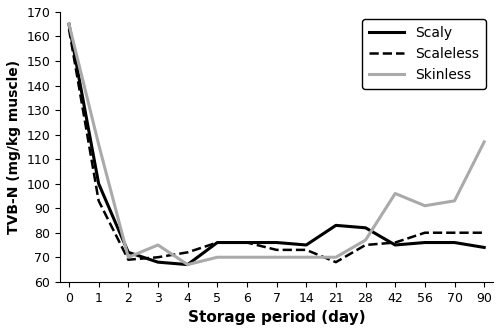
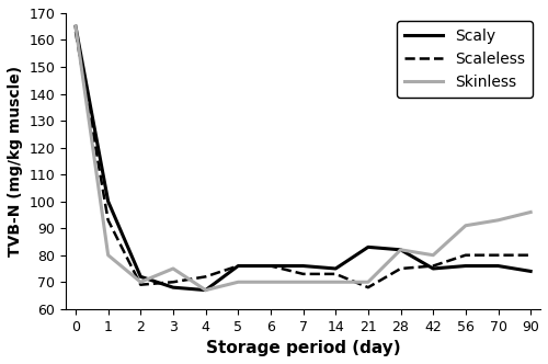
Skinless/1: 116 -> 80
Skinless/28: 77 -> 82
Skinless/42: 96 -> 80
Skinless/90: 117 -> 96
